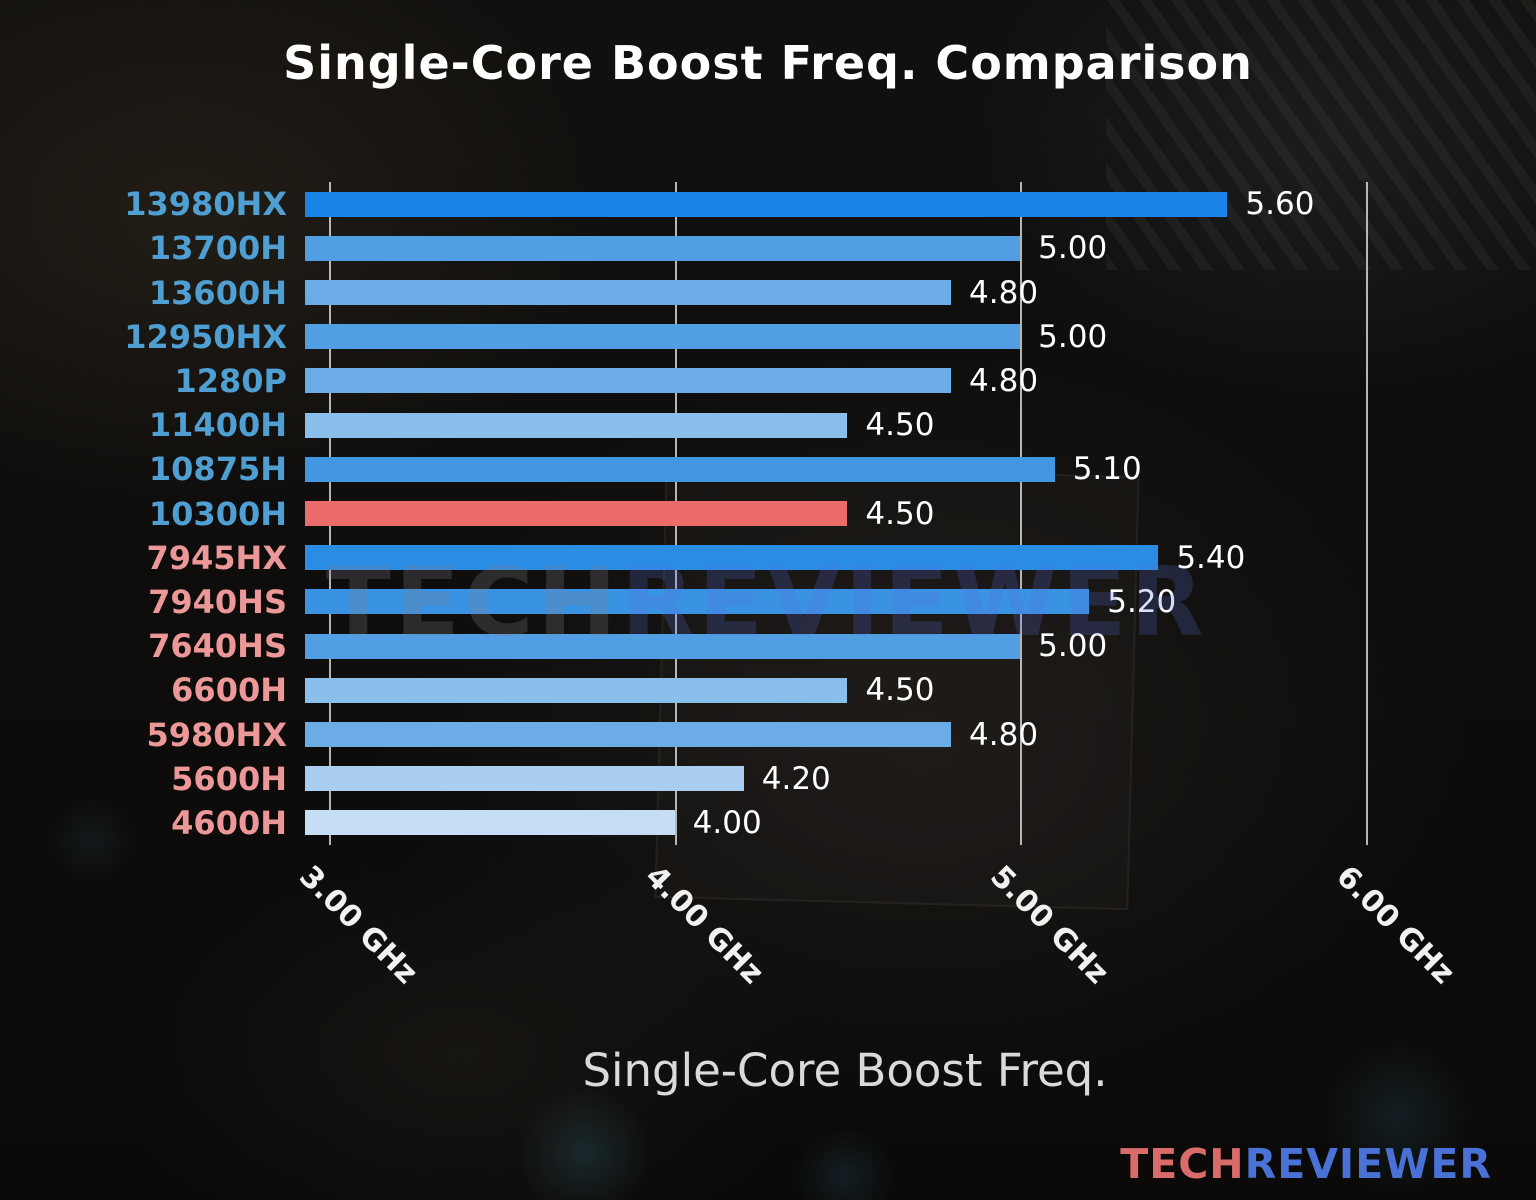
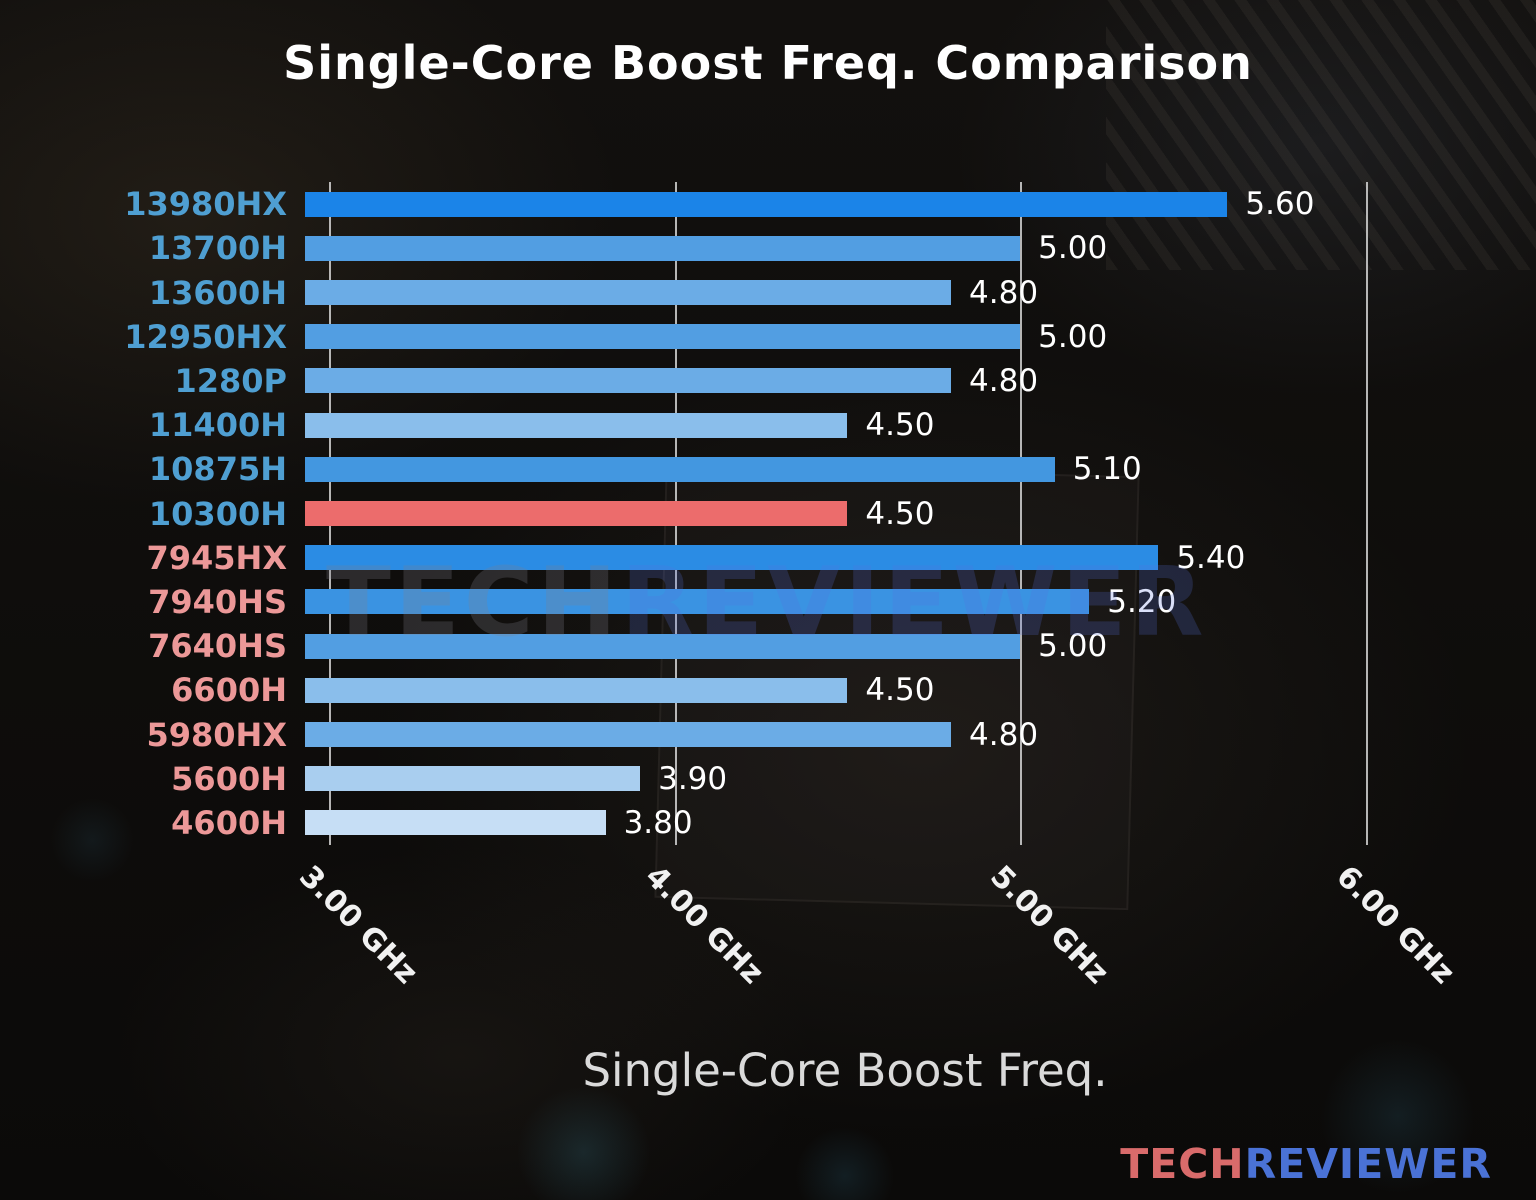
5600H: 4.20 -> 3.90
4600H: 4.00 -> 3.80
